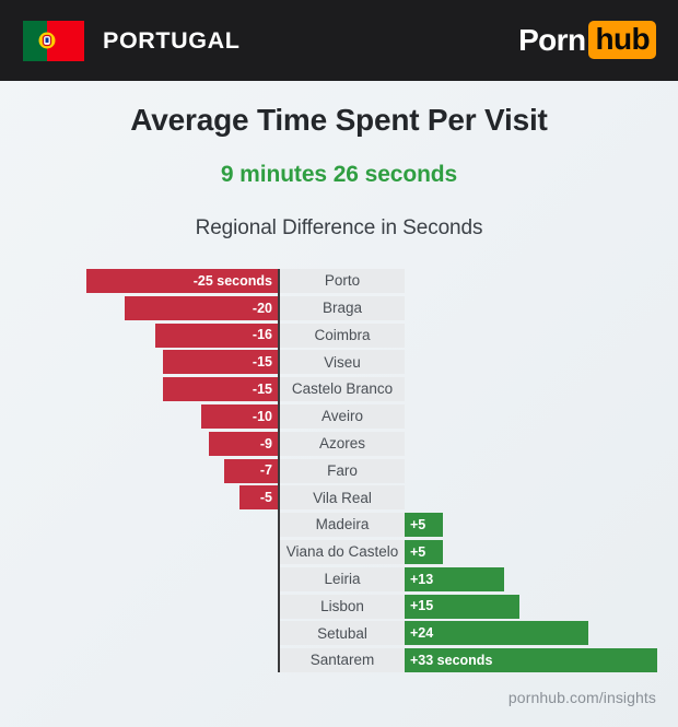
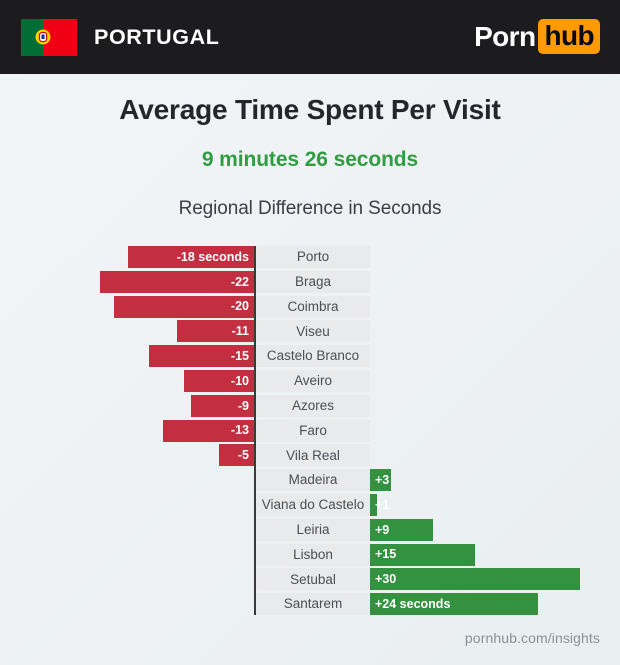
Porto: -25 -> -18
Braga: -20 -> -22
Coimbra: -16 -> -20
Viseu: -15 -> -11
Faro: -7 -> -13
Madeira: +5 -> +3
Viana do Castelo: +5 -> +1
Leiria: +13 -> +9
Setubal: +24 -> +30
Santarem: +33 -> +24
